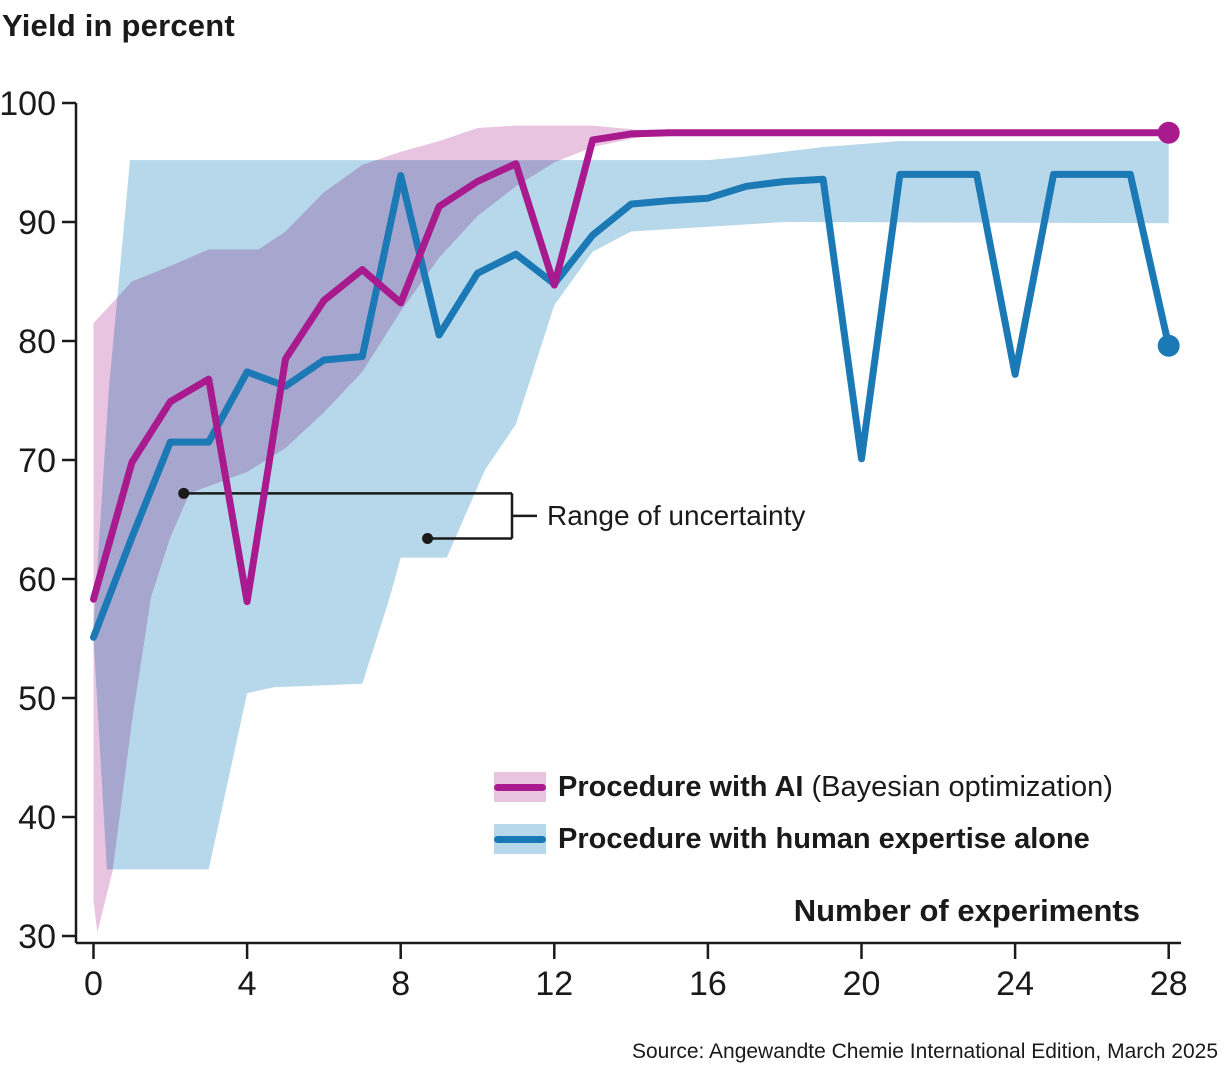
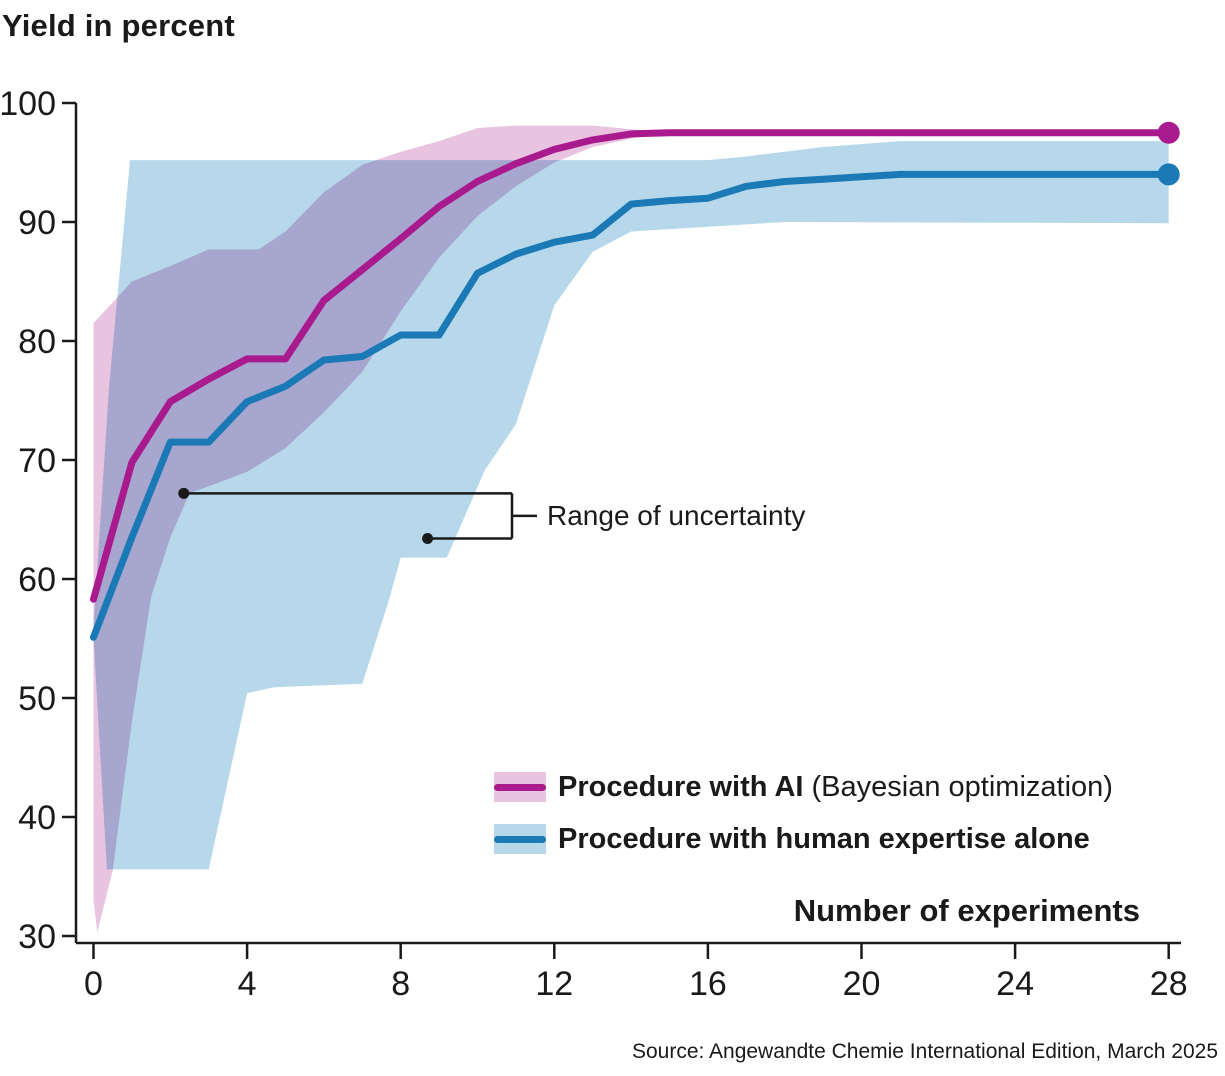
Procedure with AI (Bayesian optimization)/4: 58.1 -> 78.5
Procedure with human expertise alone/4: 77.4 -> 74.9
Procedure with AI (Bayesian optimization)/8: 83.2 -> 88.6
Procedure with human expertise alone/8: 93.9 -> 80.5
Procedure with AI (Bayesian optimization)/12: 84.7 -> 96.1
Procedure with human expertise alone/12: 84.8 -> 88.3
Procedure with human expertise alone/20: 70.1 -> 93.8
Procedure with human expertise alone/24: 77.2 -> 94.0
Procedure with human expertise alone/28: 79.6 -> 94.0
